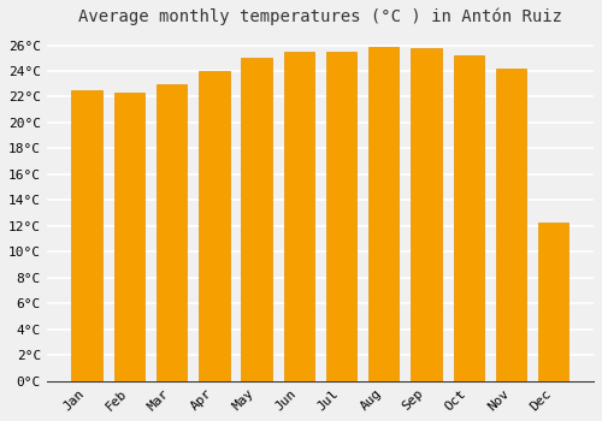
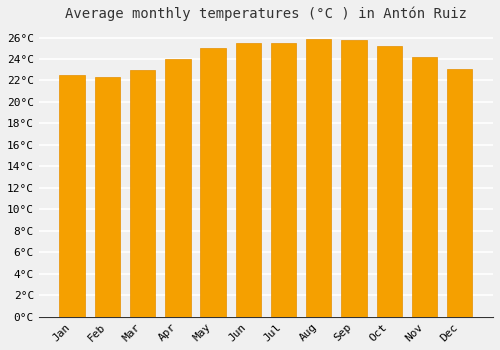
Dec: 12.3°C -> 23.1°C
